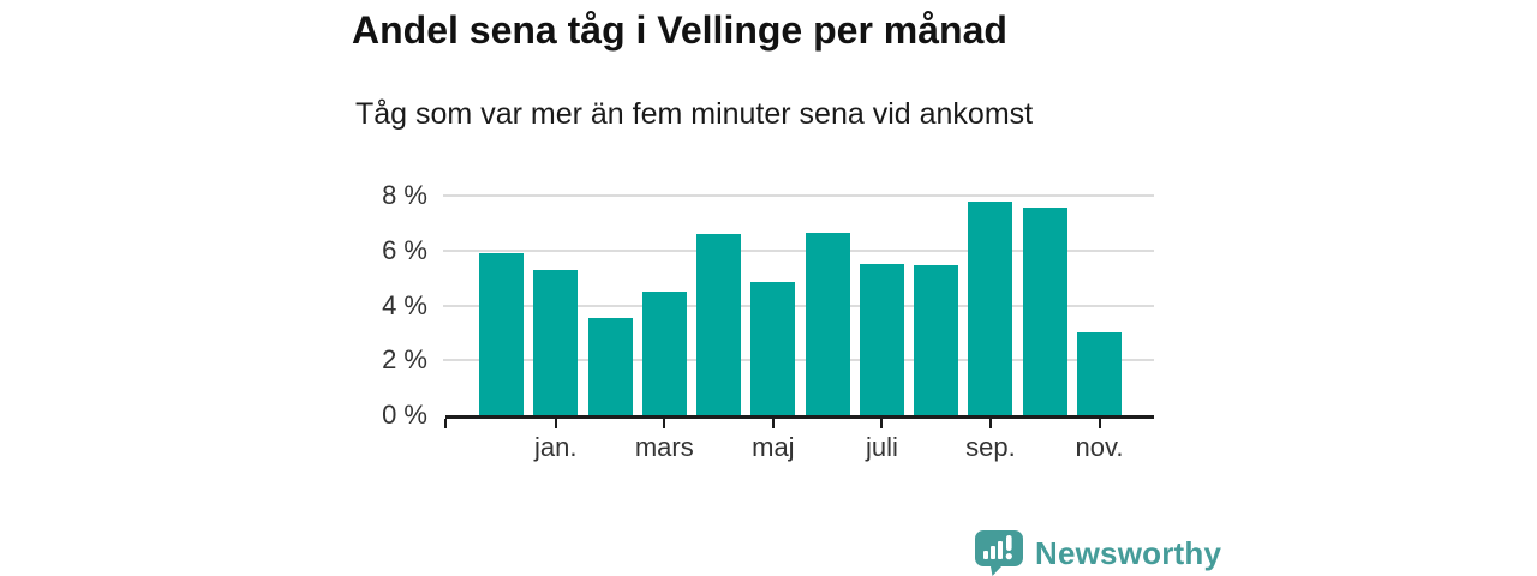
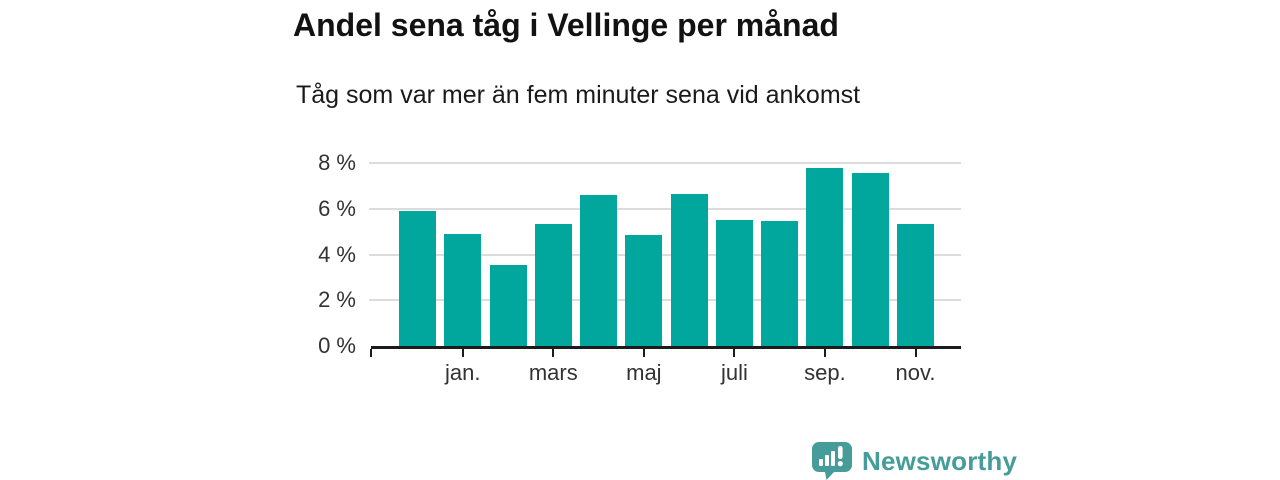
jan.: 5.3% -> 4.9%
mars: 4.5% -> 5.3%
nov.: 3.0% -> 5.3%
